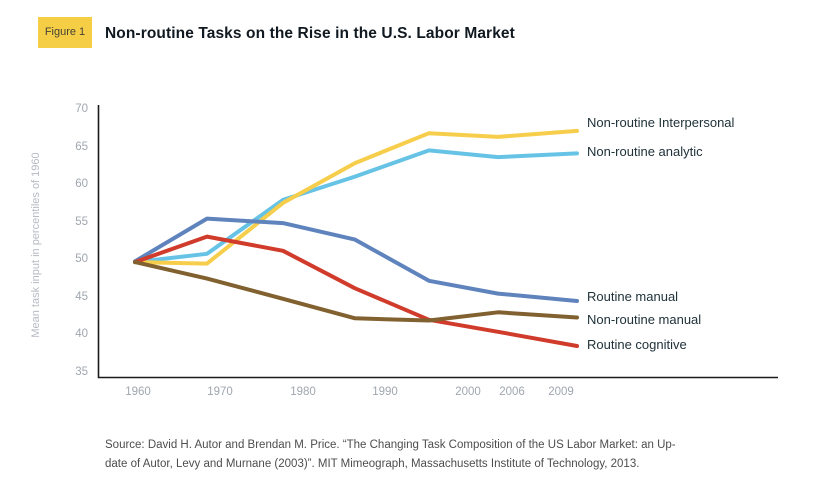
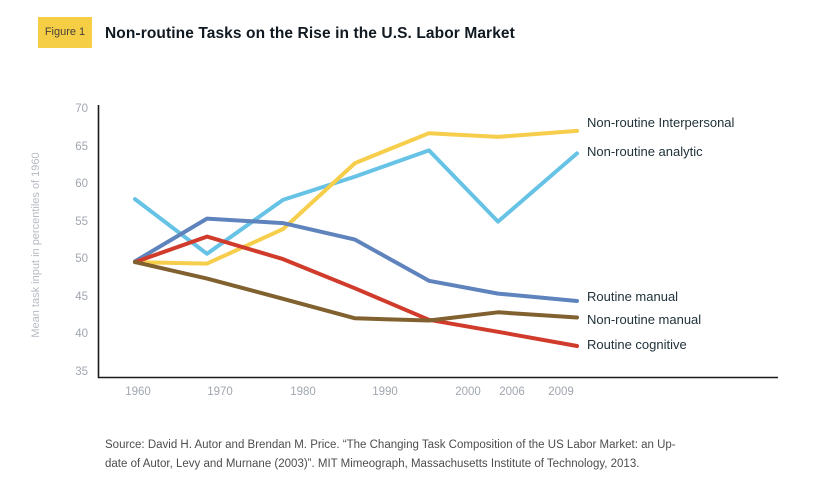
Non-routine analytic/1960: 50 -> 58
Non-routine Interpersonal/1980: 58 -> 54
Routine cognitive/1980: 51 -> 50
Non-routine analytic/2006: 64 -> 55
